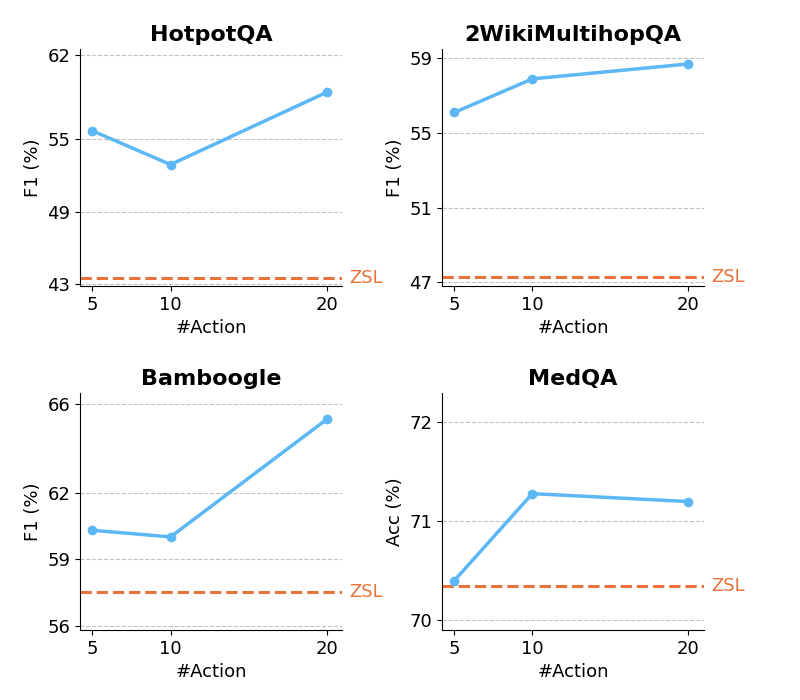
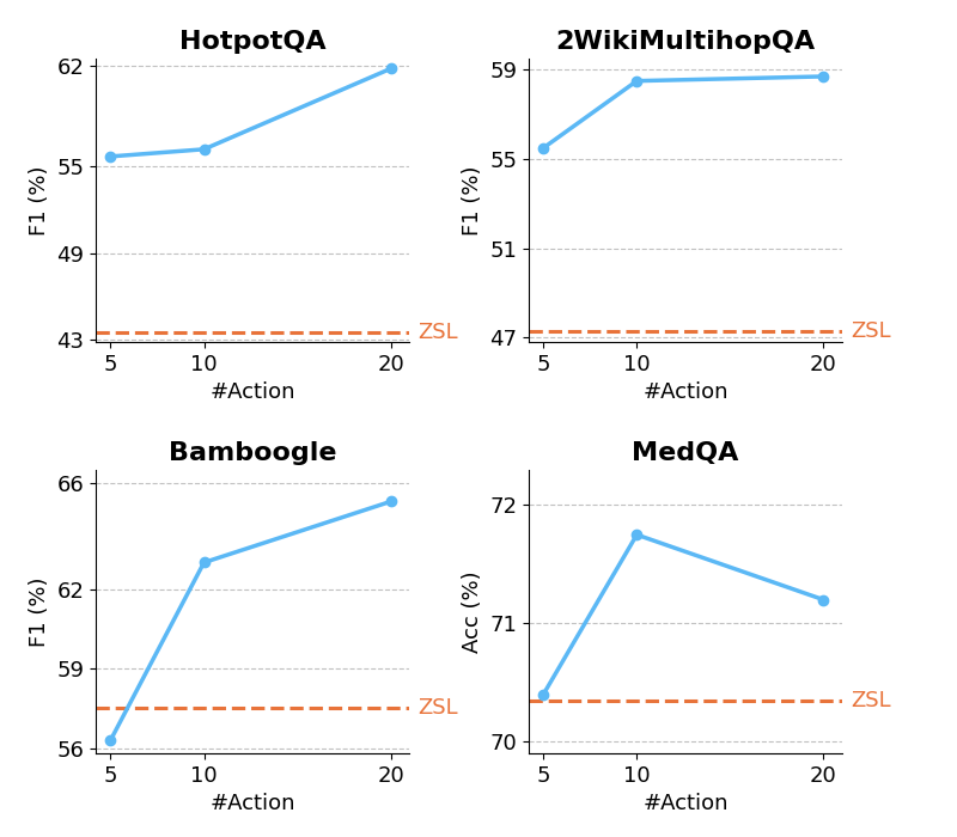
HotpotQA/10: 52.9 -> 56.2
HotpotQA/20: 58.9 -> 61.8
2WikiMultihopQA/5: 56.1 -> 55.5
2WikiMultihopQA/10: 57.9 -> 58.5
Bamboogle/5: 60.3 -> 56.3
Bamboogle/10: 60.0 -> 63.0
MedQA/10: 71.28 -> 71.75
